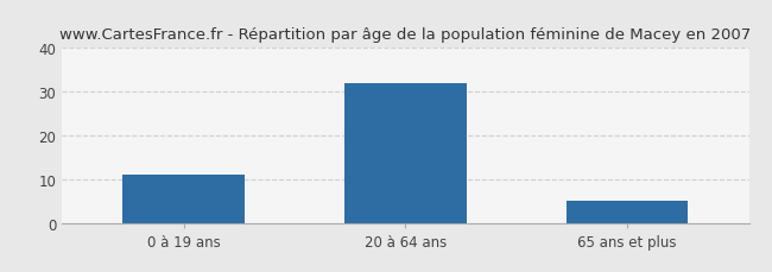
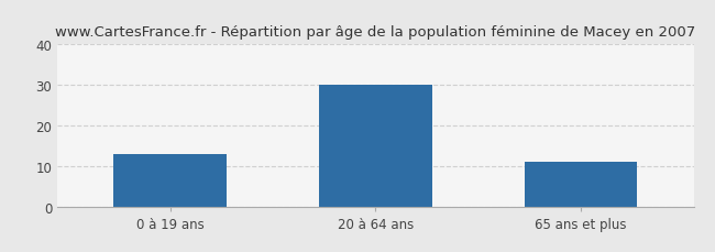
0 à 19 ans: 11 -> 13
20 à 64 ans: 32 -> 30
65 ans et plus: 5 -> 11
